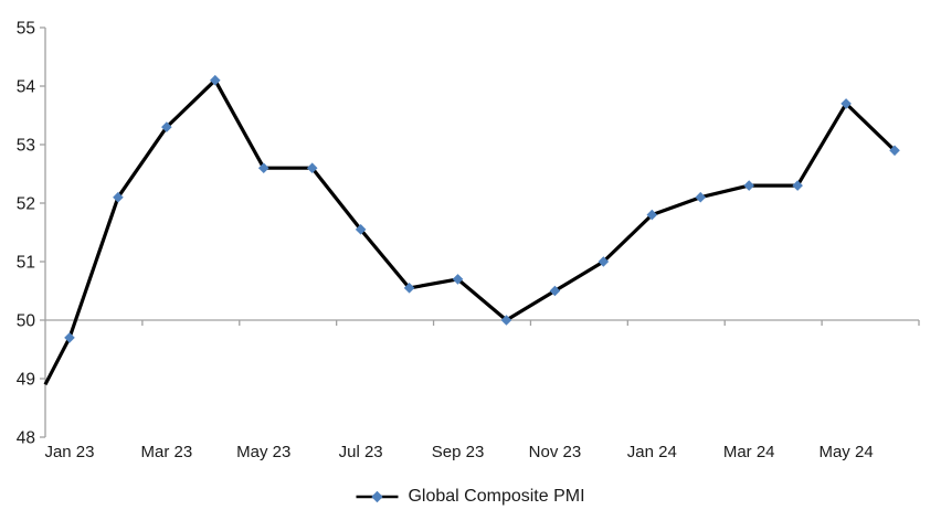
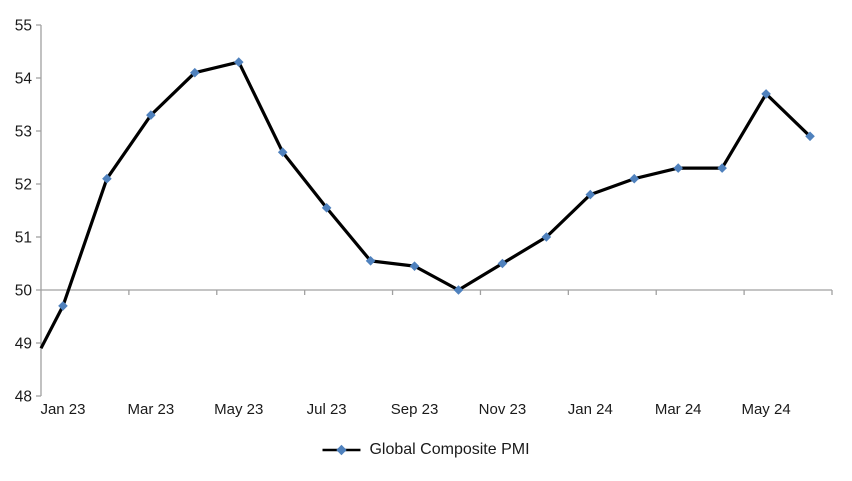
May 23: 52.6 -> 54.3
Sep 23: 50.7 -> 50.5
